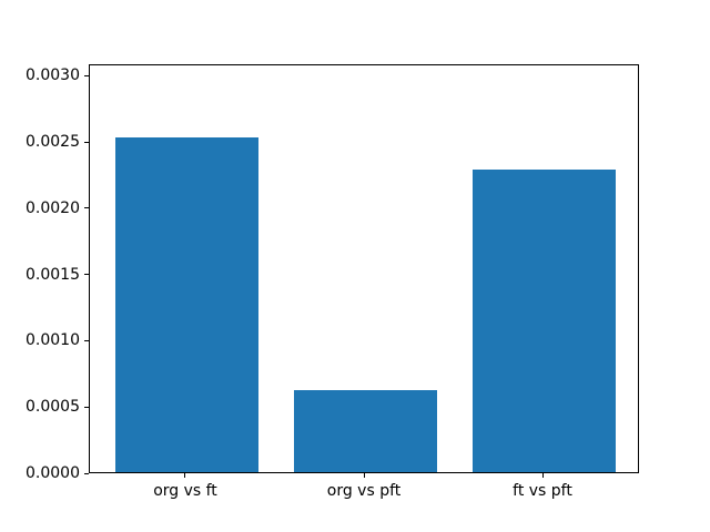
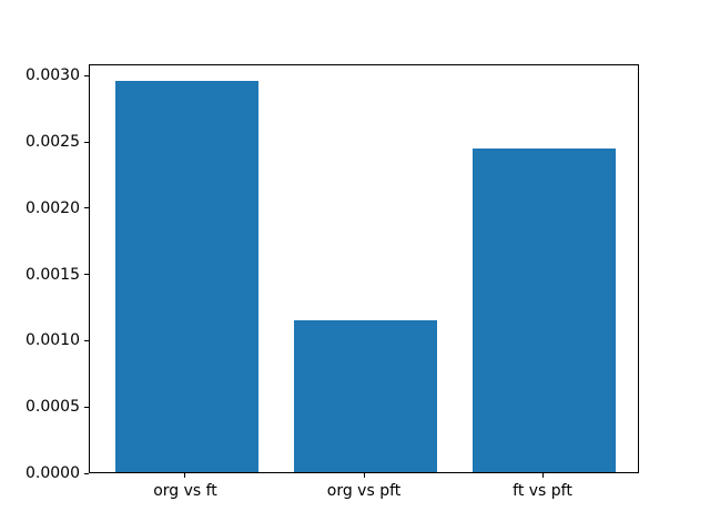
org vs ft: 0.00253 -> 0.00295
org vs pft: 0.00062 -> 0.00115
ft vs pft: 0.00228 -> 0.00244
